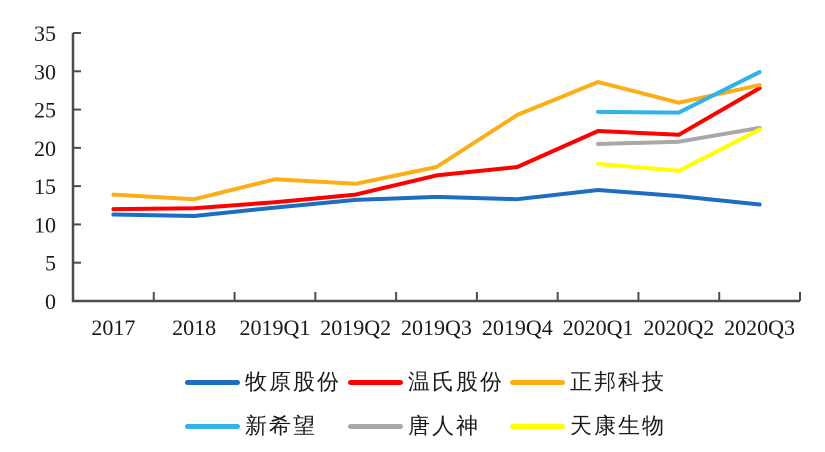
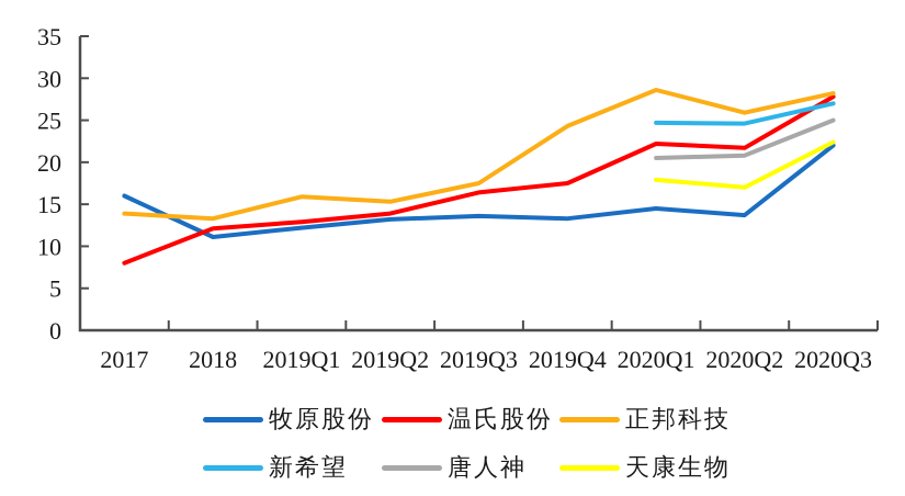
牧原股份/2017: 11 -> 16
温氏股份/2017: 12 -> 8
牧原股份/2020Q3: 13 -> 22
新希望/2020Q3: 30 -> 27
唐人神/2020Q3: 23 -> 25
